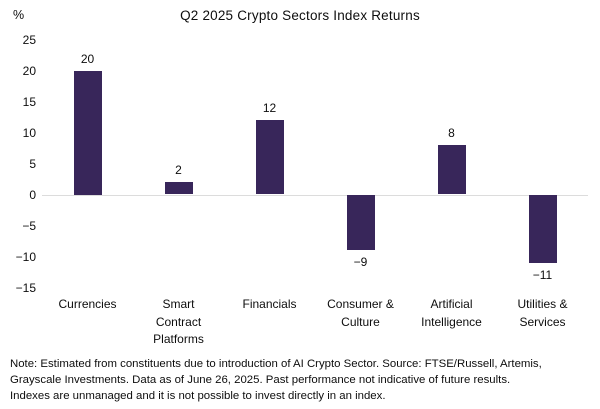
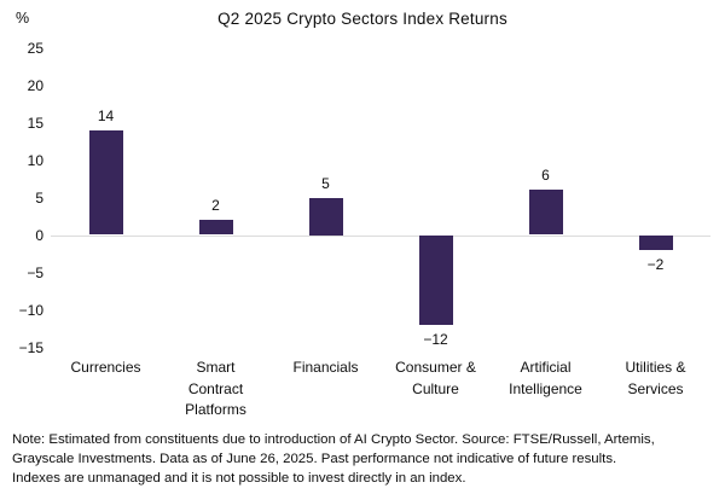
Currencies: 20 -> 14
Financials: 12 -> 5
Consumer & Culture: −9 -> −12
Artificial Intelligence: 8 -> 6
Utilities & Services: −11 -> −2
